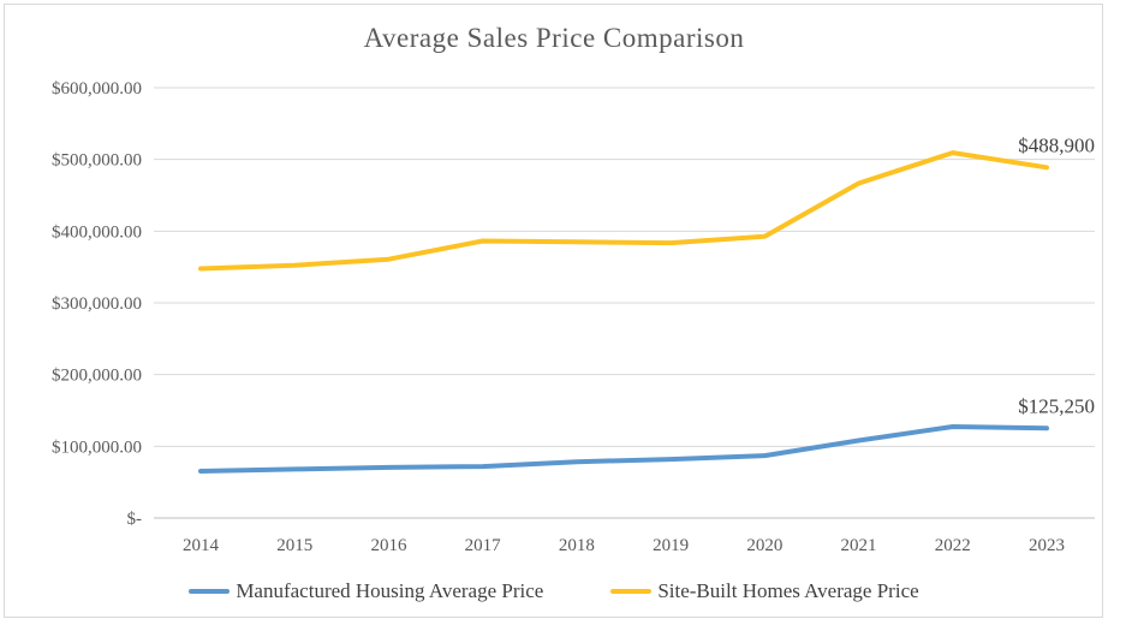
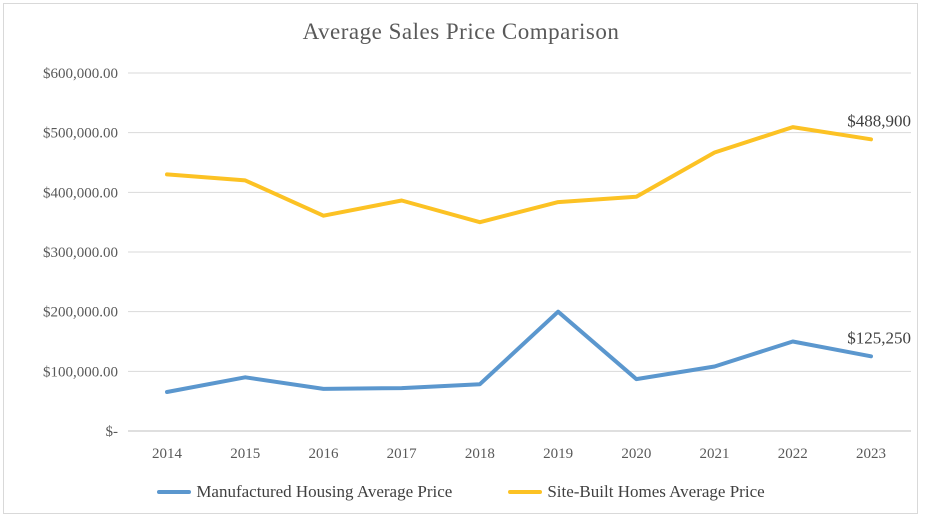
Site-Built Homes Average Price/2014: $350000 -> $430000
Manufactured Housing Average Price/2015: $70000 -> $90000
Site-Built Homes Average Price/2015: $350000 -> $420000
Site-Built Homes Average Price/2018: $380000 -> $350000
Manufactured Housing Average Price/2019: $80000 -> $200000
Manufactured Housing Average Price/2022: $130000 -> $150000
